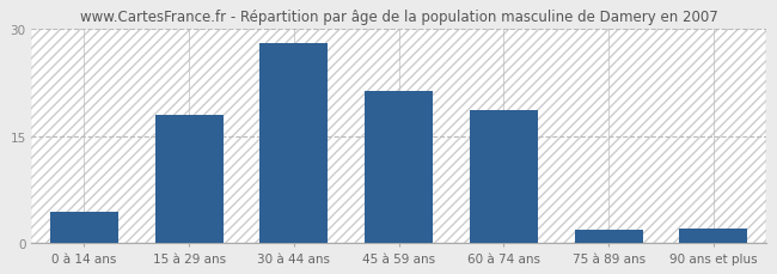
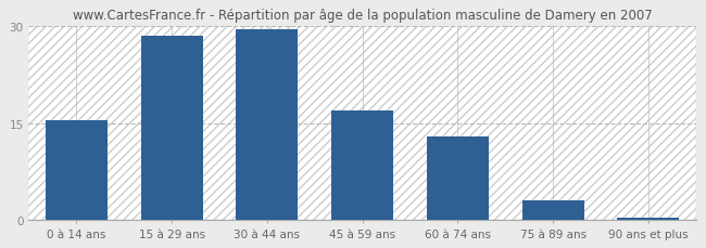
0 à 14 ans: 4.4 -> 15.5
15 à 29 ans: 18.0 -> 28.5
30 à 44 ans: 28.0 -> 29.5
45 à 59 ans: 21.4 -> 17.0
60 à 74 ans: 18.6 -> 13.0
75 à 89 ans: 1.8 -> 3.0
90 ans et plus: 2.0 -> 0.4
